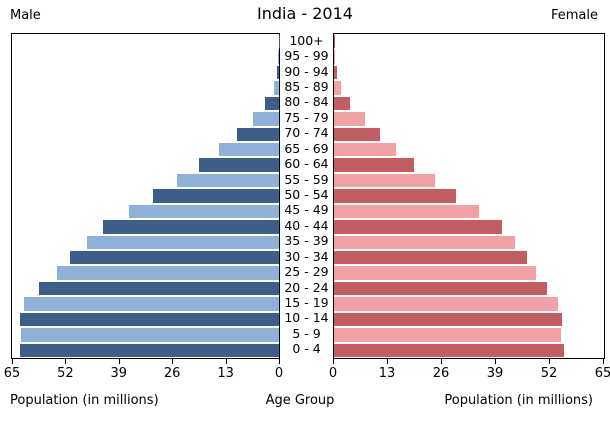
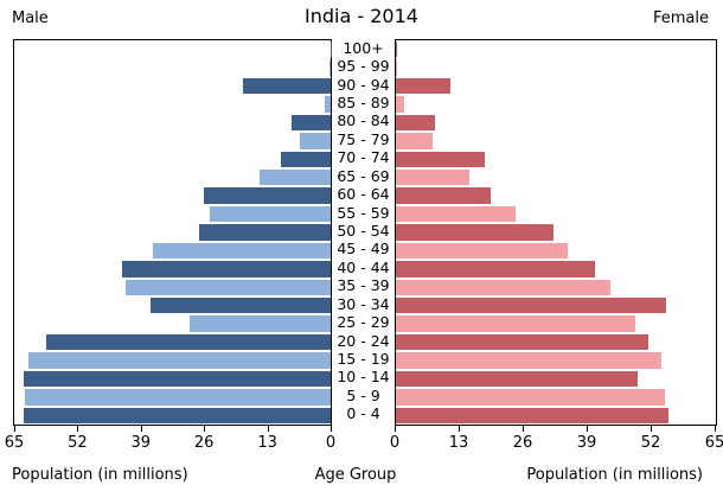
Male/90 - 94: 1 -> 18
Female/90 - 94: 1 -> 11
Male/80 - 84: 3 -> 8
Female/80 - 84: 4 -> 8
Female/70 - 74: 11 -> 18
Male/60 - 64: 19 -> 26
Male/50 - 54: 31 -> 27
Female/50 - 54: 29 -> 32
Male/35 - 39: 47 -> 42
Male/30 - 34: 51 -> 37
Female/30 - 34: 46 -> 55
Male/25 - 29: 54 -> 29
Female/10 - 14: 55 -> 49
